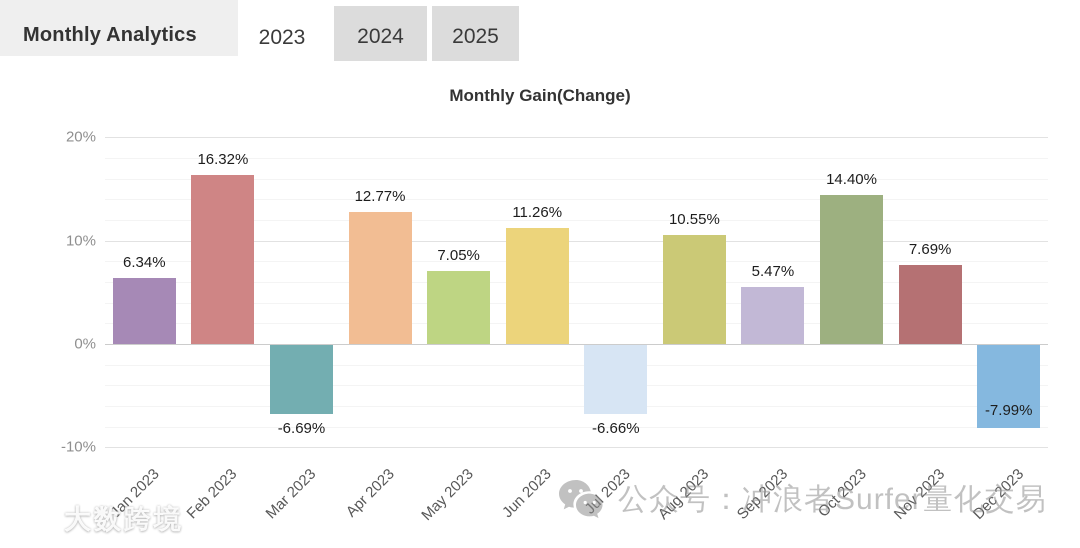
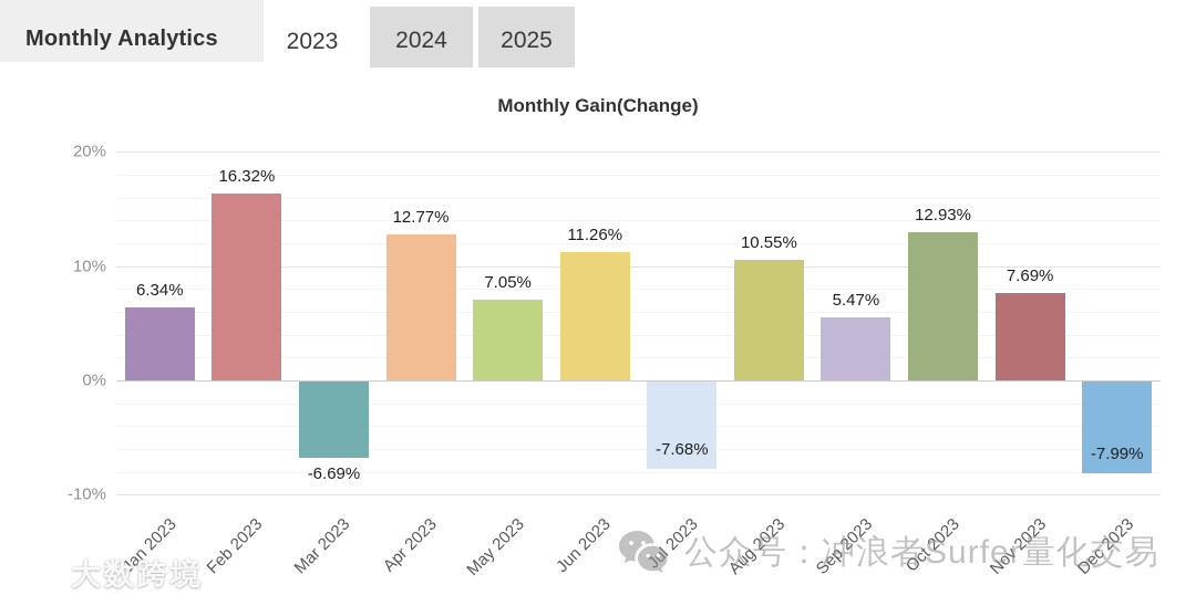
Jul 2023: -6.66% -> -7.68%
Oct 2023: 14.40% -> 12.93%
